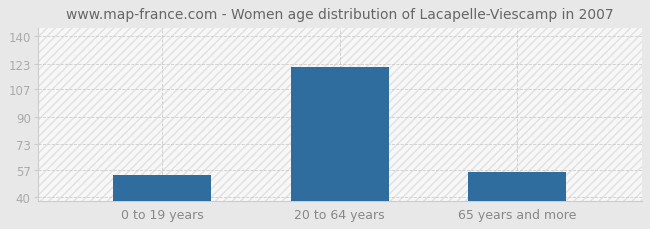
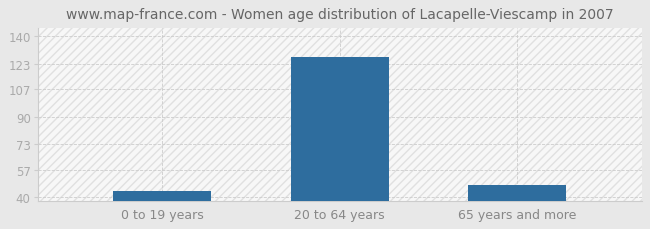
0 to 19 years: 54 -> 44
20 to 64 years: 121 -> 127
65 years and more: 56 -> 48
